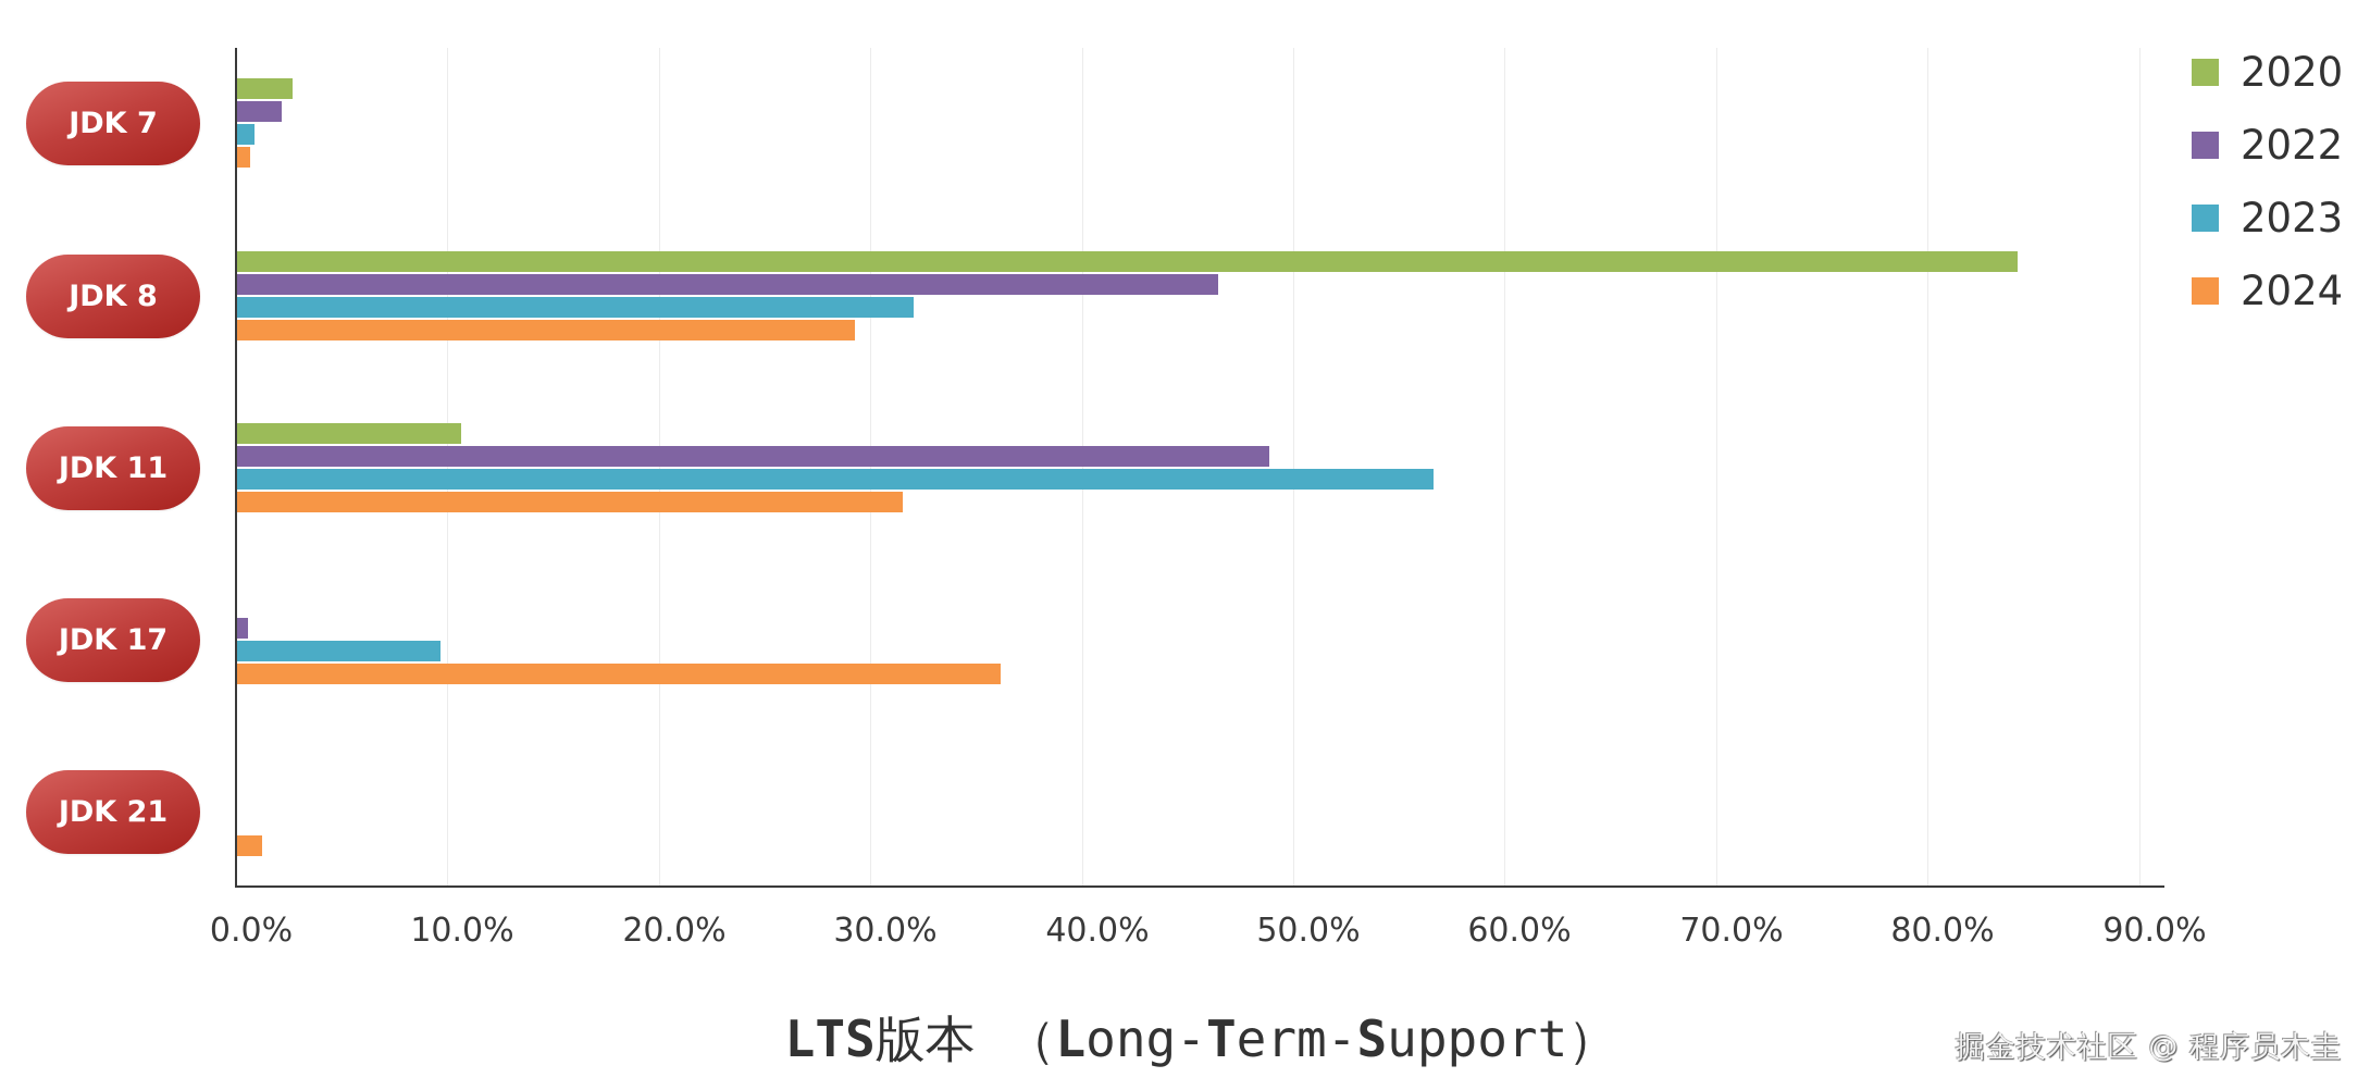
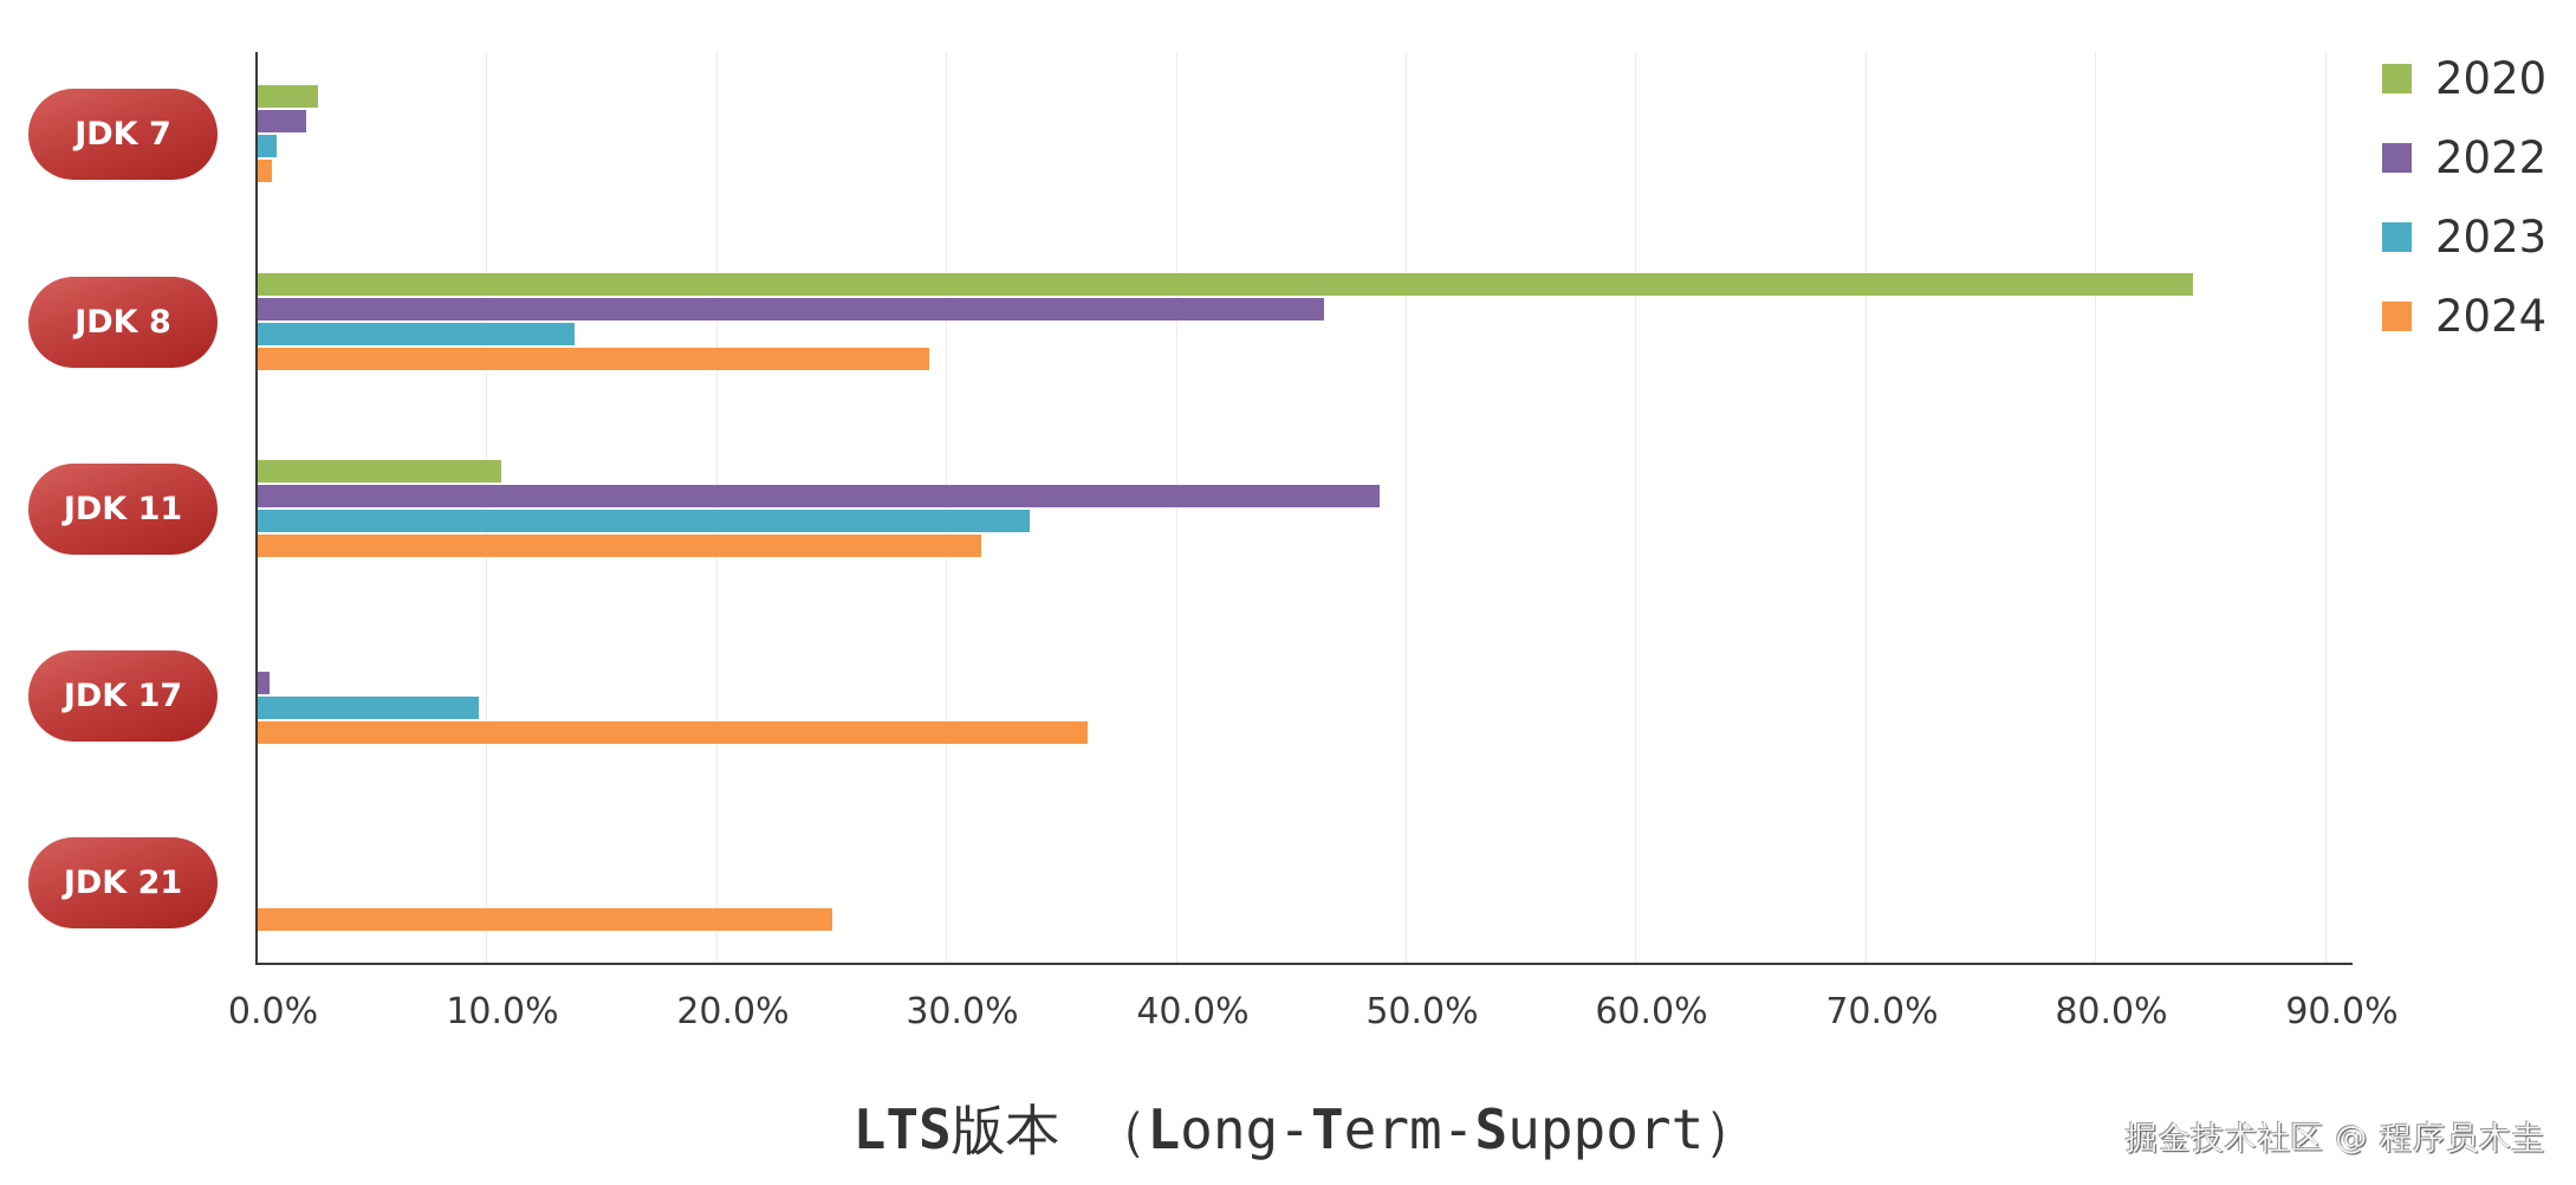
2023/JDK 8: 32.0% -> 13.8%
2023/JDK 11: 56.6% -> 33.6%
2024/JDK 21: 1.2% -> 25.0%
